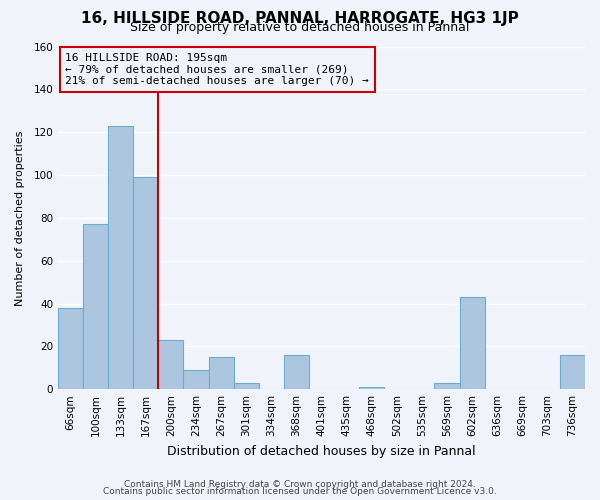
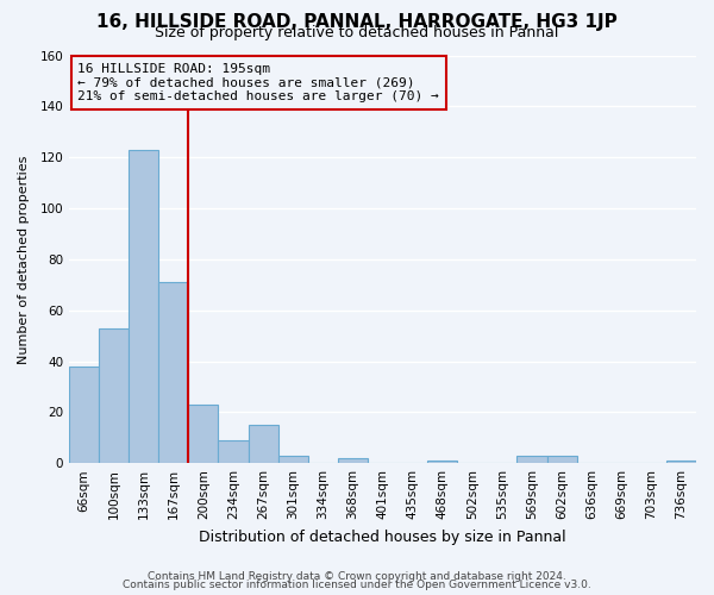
100sqm: 77 -> 53
167sqm: 99 -> 71
368sqm: 16 -> 2
602sqm: 43 -> 3
736sqm: 16 -> 1
